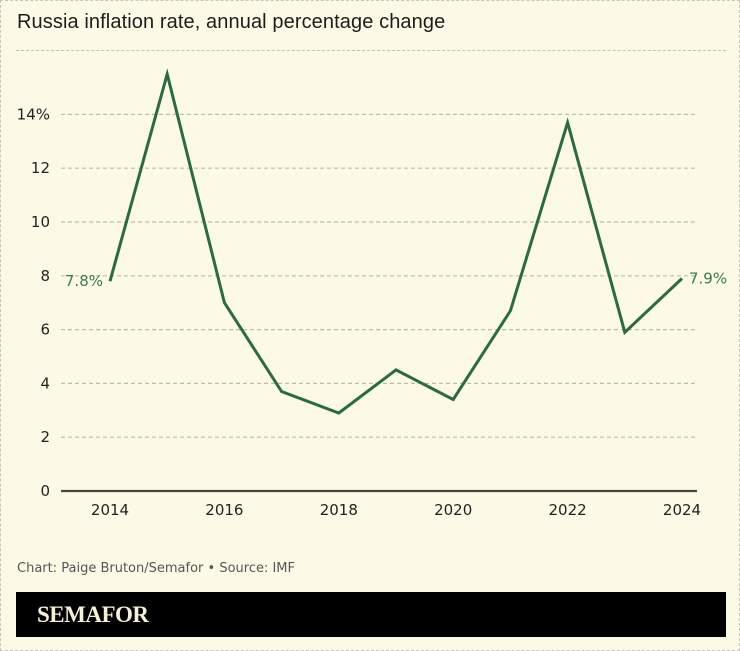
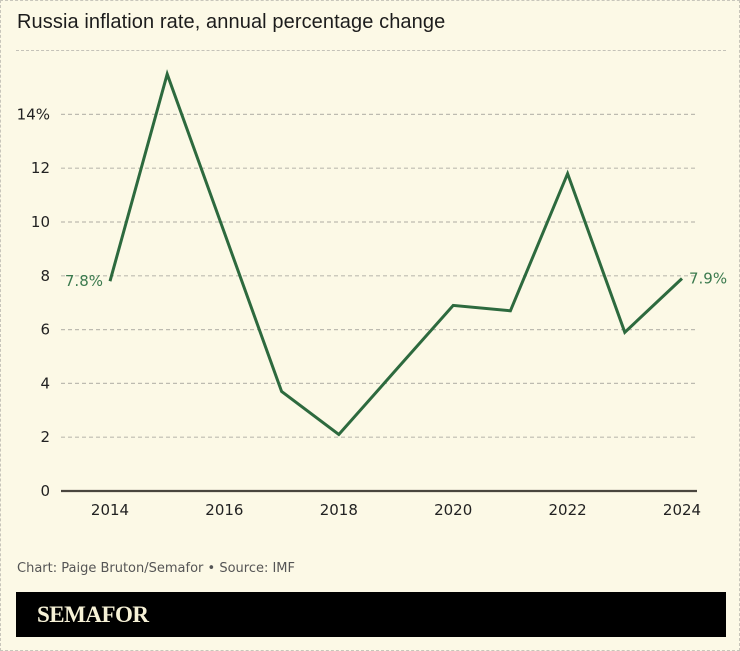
2016: 7.0% -> 9.6%
2018: 2.9% -> 2.1%
2020: 3.4% -> 6.9%
2022: 13.7% -> 11.8%
